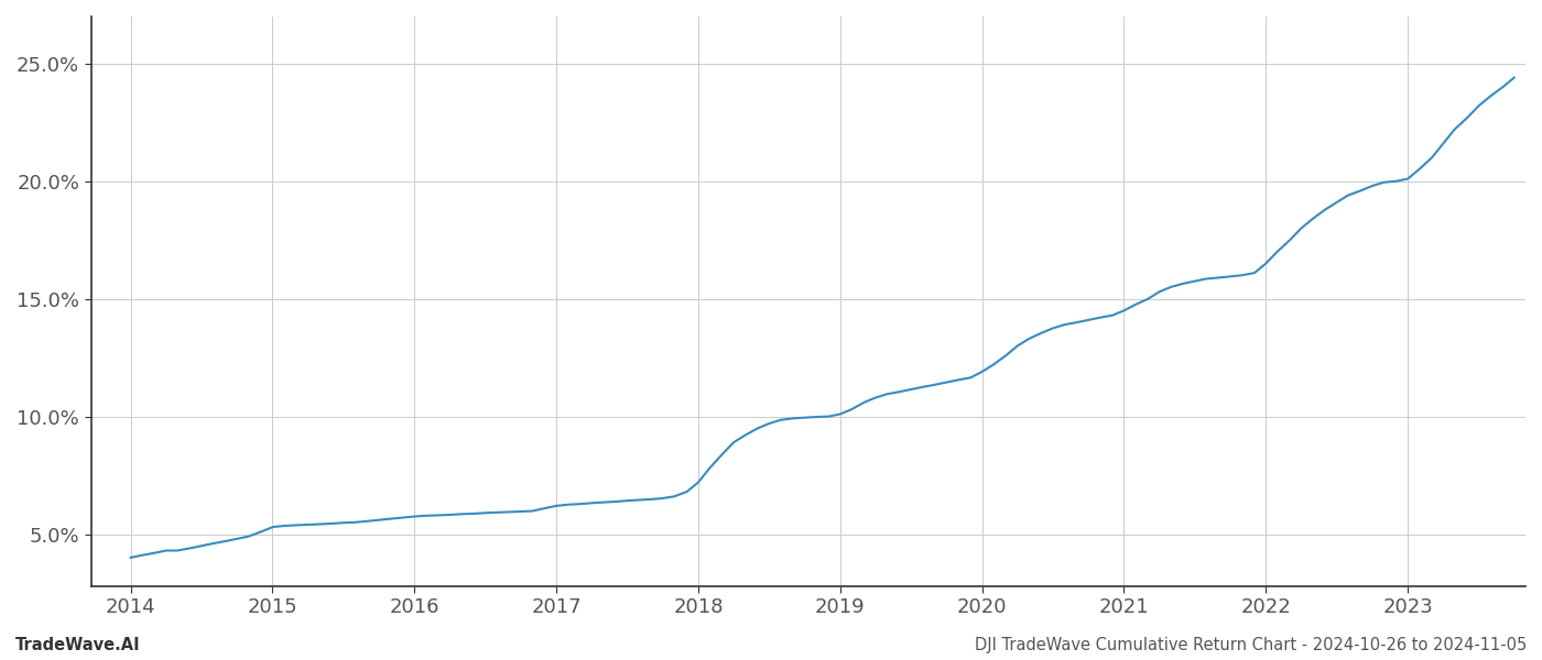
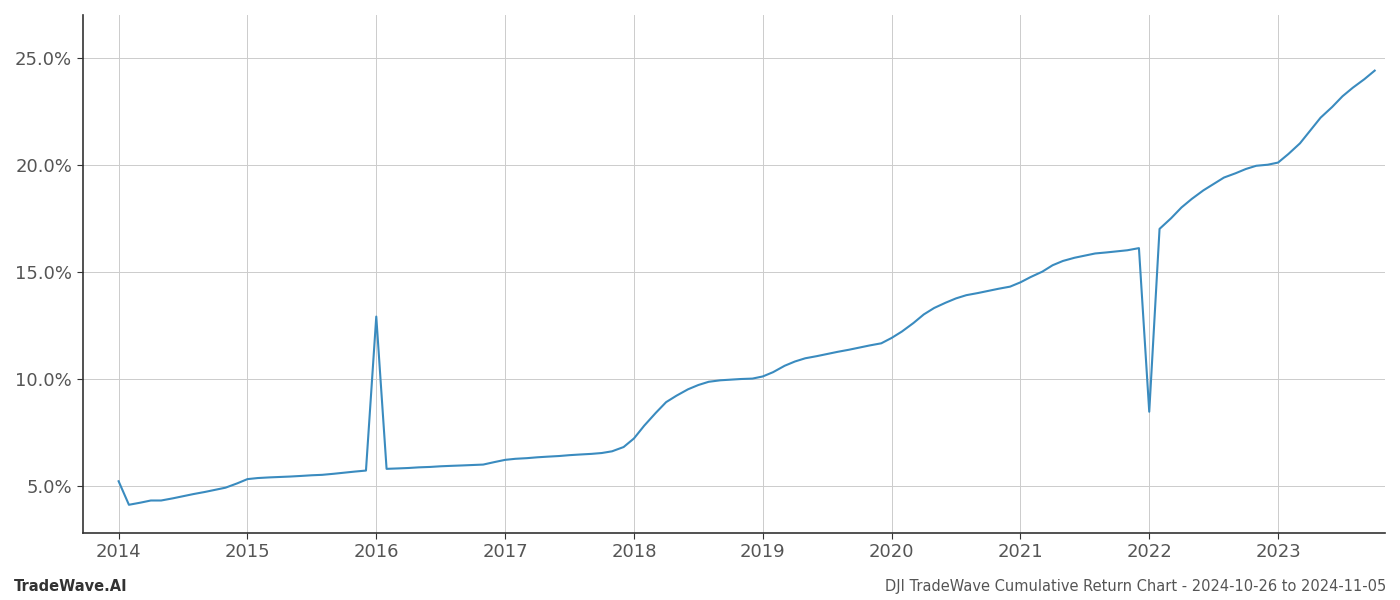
2014: 4.00% -> 5.20%
2016: 5.75% -> 12.90%
2022: 16.50% -> 8.45%
